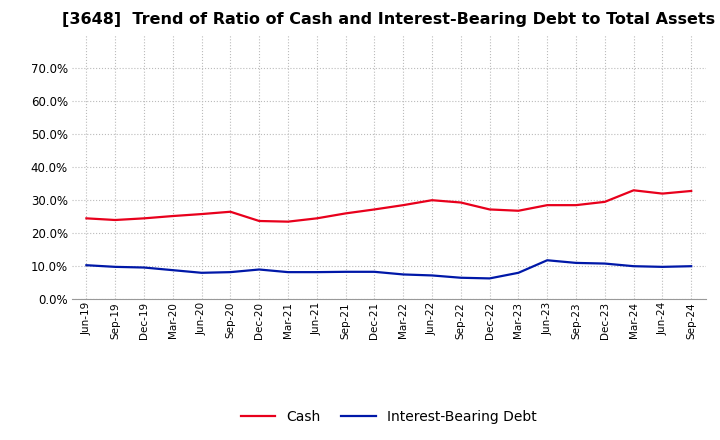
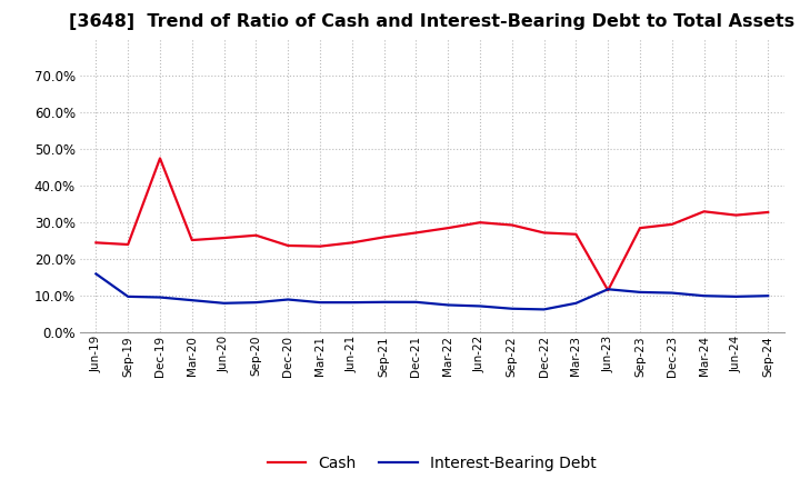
Interest-Bearing Debt/Jun-19: 10.3% -> 16.0%
Cash/Dec-19: 24.5% -> 47.5%
Cash/Jun-23: 28.5% -> 11.5%
